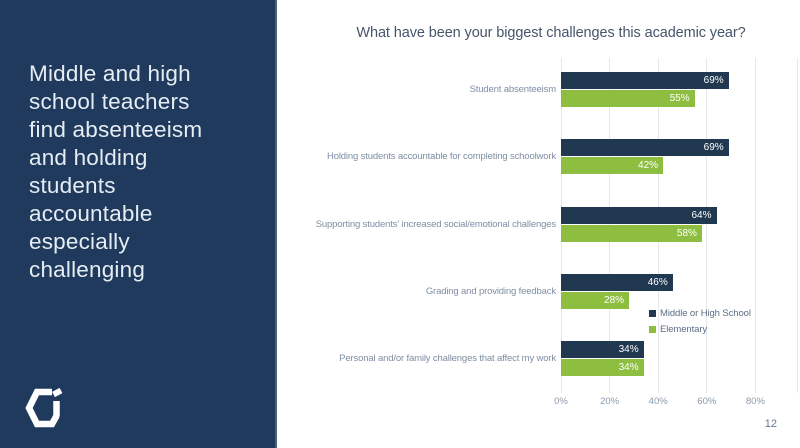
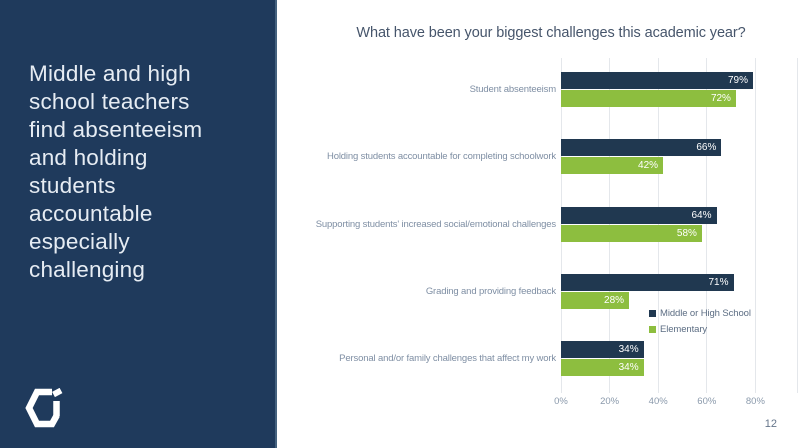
Middle or High School/Student absenteeism: 69% -> 79%
Elementary/Student absenteeism: 55% -> 72%
Middle or High School/Holding students accountable for completing schoolwork: 69% -> 66%
Middle or High School/Grading and providing feedback: 46% -> 71%
